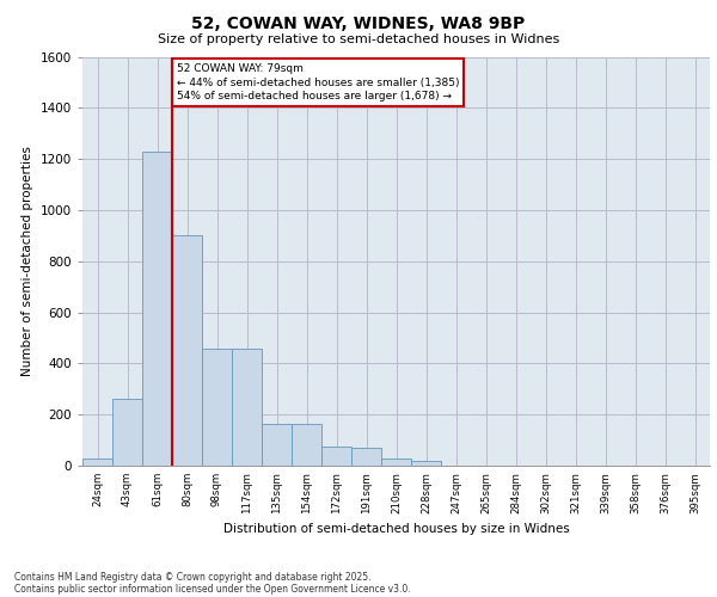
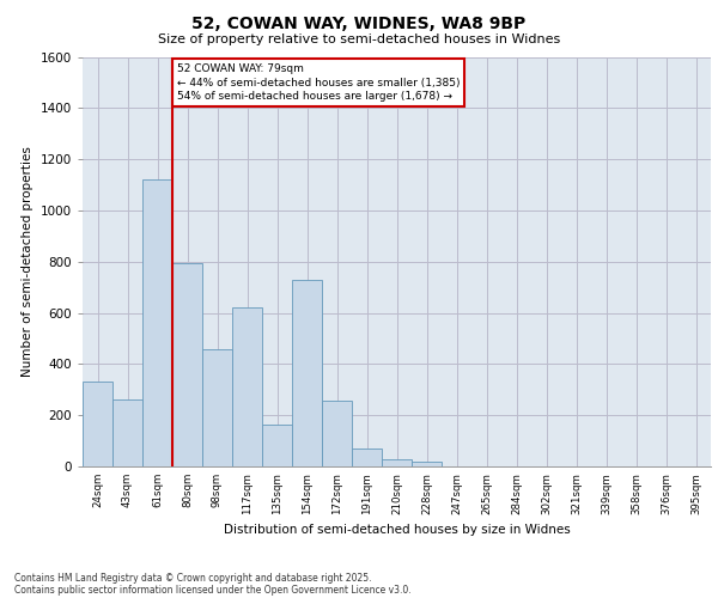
24sqm: 30 -> 330
61sqm: 1230 -> 1120
80sqm: 900 -> 795
117sqm: 460 -> 620
154sqm: 165 -> 730
172sqm: 75 -> 255
